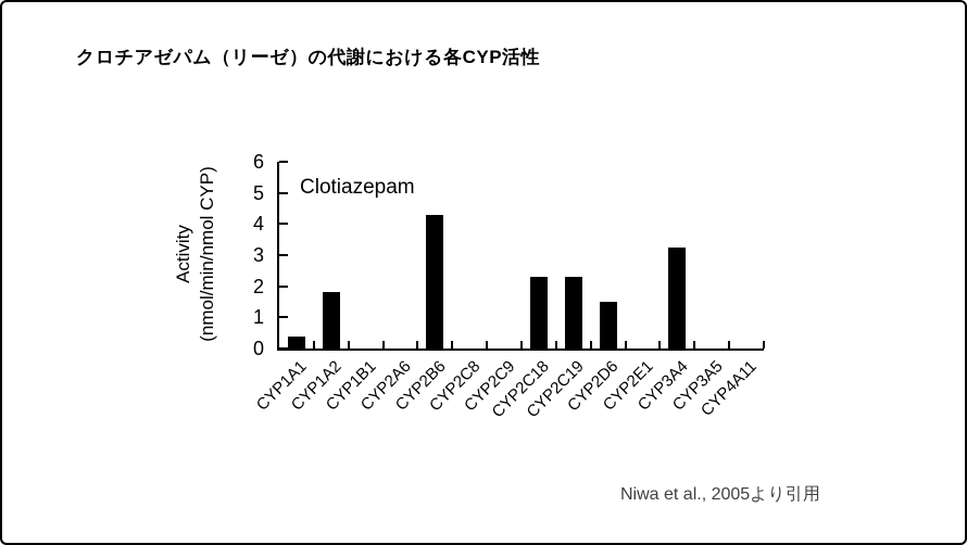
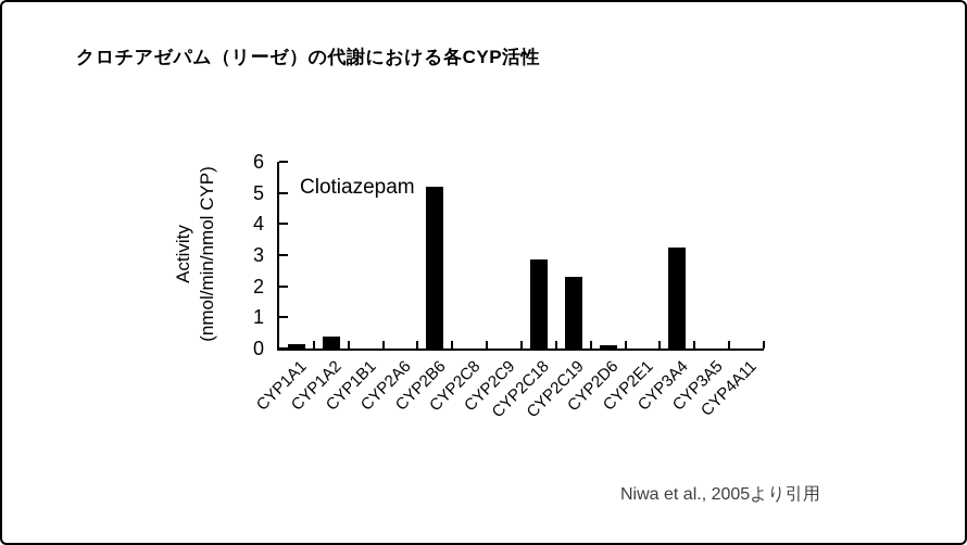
CYP1A1: 0.4 -> 0.1
CYP1A2: 1.8 -> 0.4
CYP2B6: 4.3 -> 5.2
CYP2C18: 2.3 -> 2.9
CYP2D6: 1.5 -> 0.1
